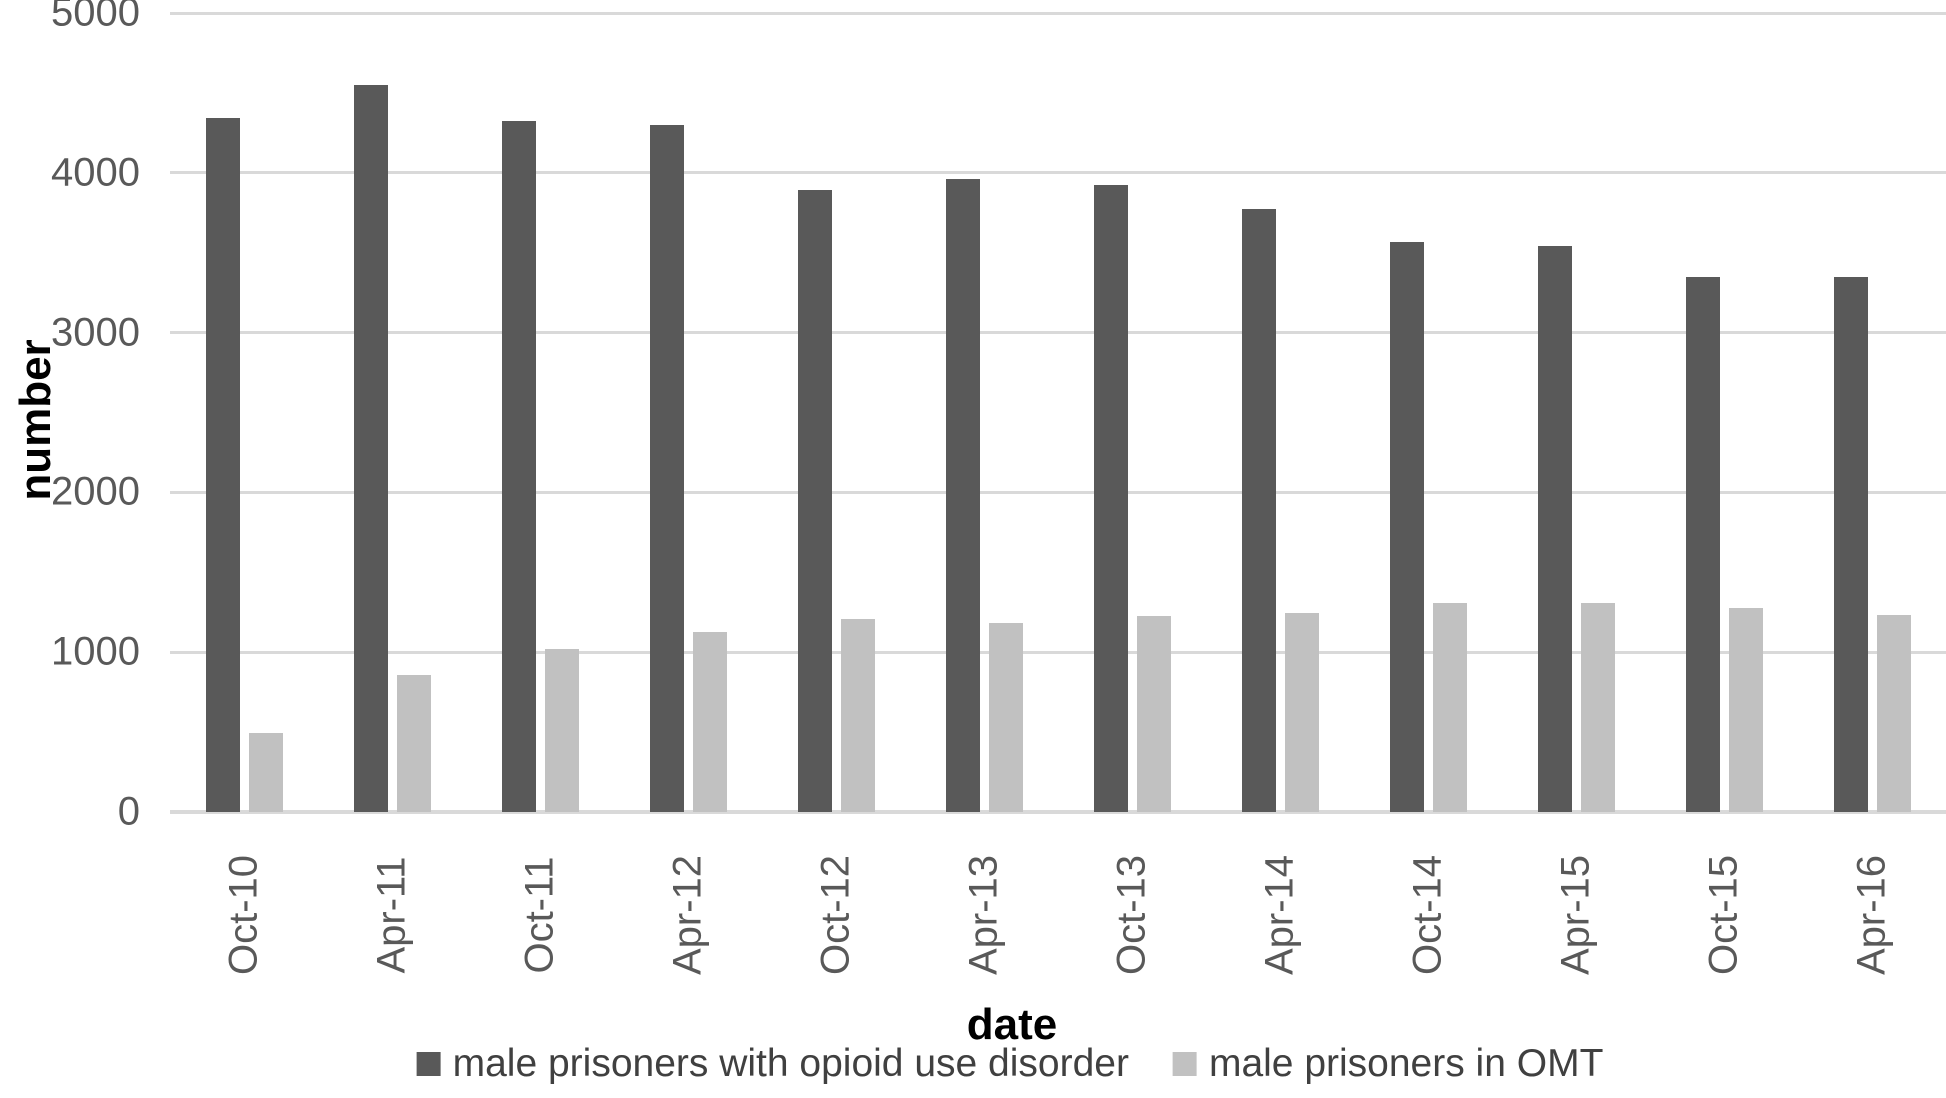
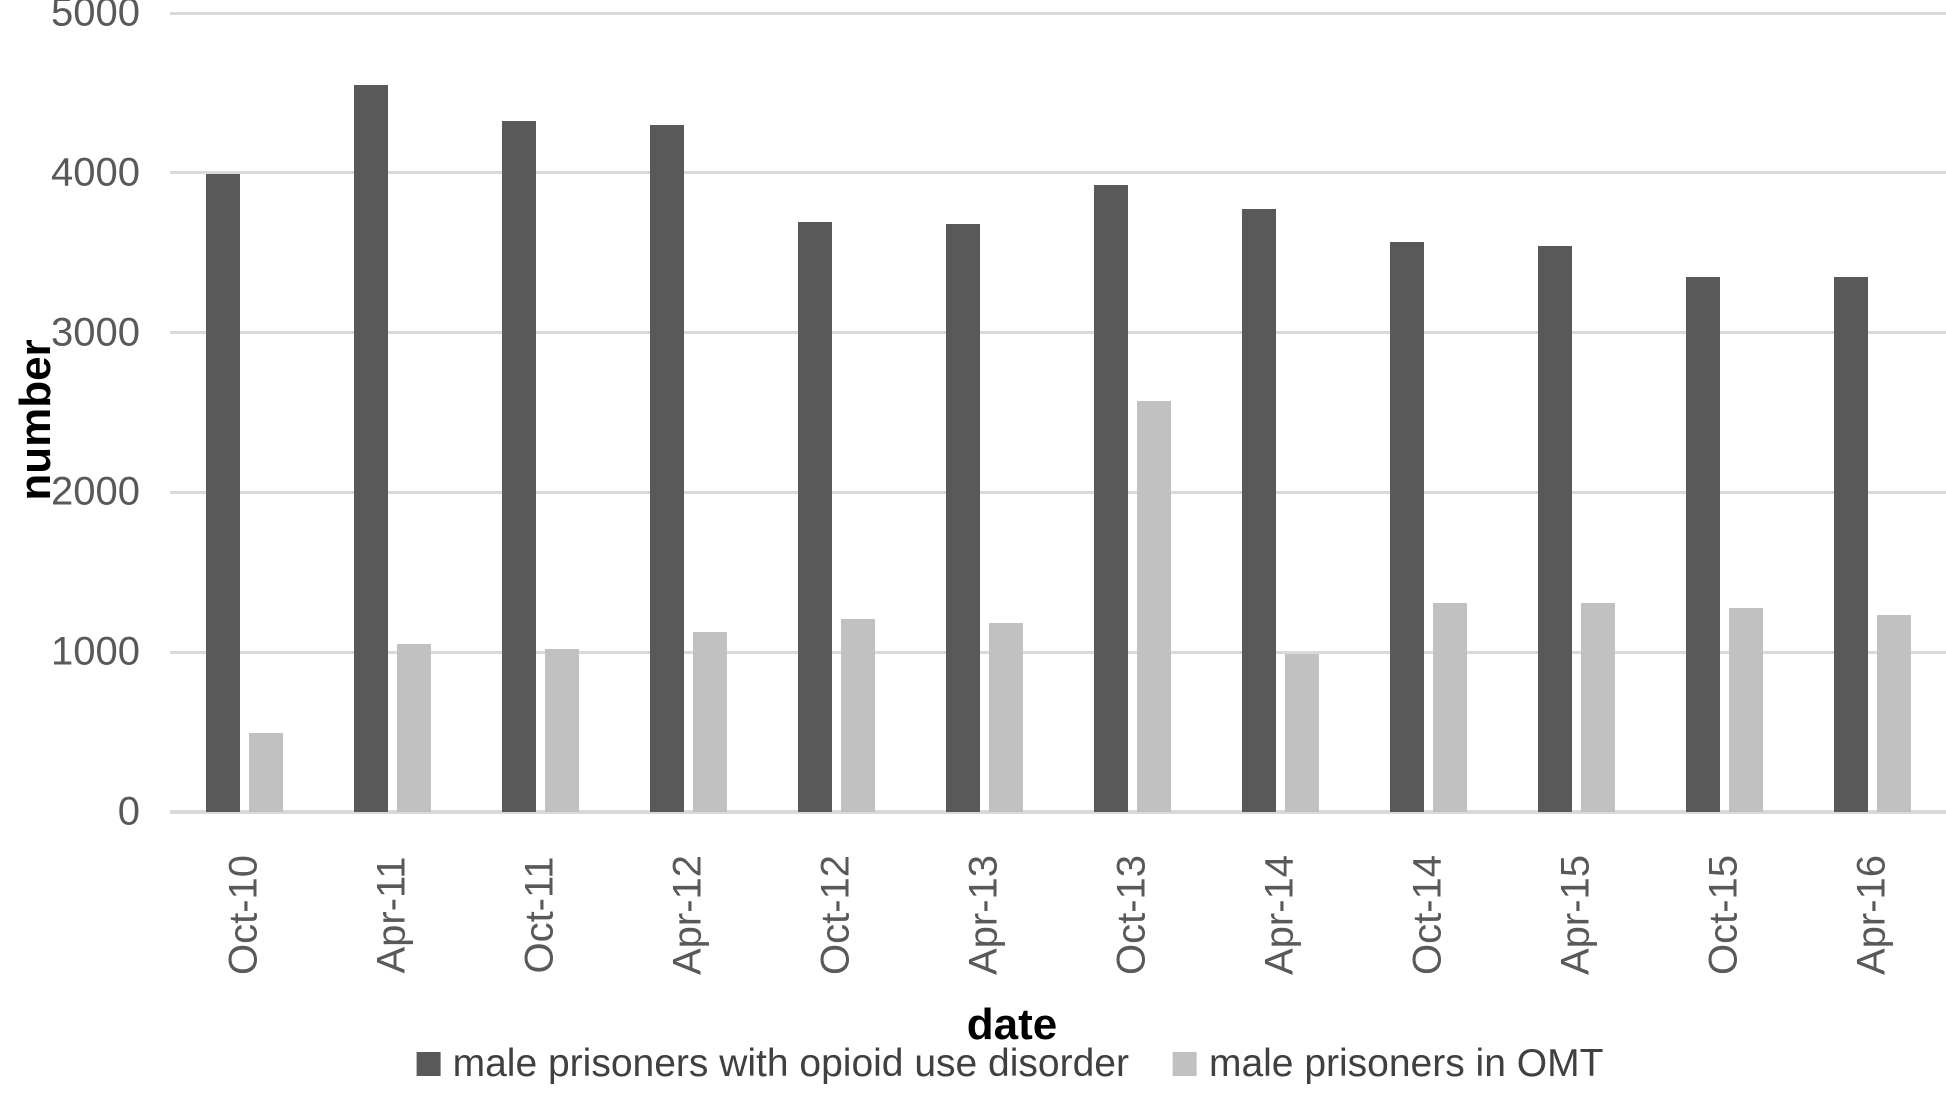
male prisoners with opioid use disorder/Oct-10: 4340 -> 3990
male prisoners in OMT/Apr-11: 860 -> 1050
male prisoners with opioid use disorder/Oct-12: 3900 -> 3690
male prisoners with opioid use disorder/Apr-13: 3960 -> 3680
male prisoners in OMT/Oct-13: 1220 -> 2570
male prisoners in OMT/Apr-14: 1240 -> 990
